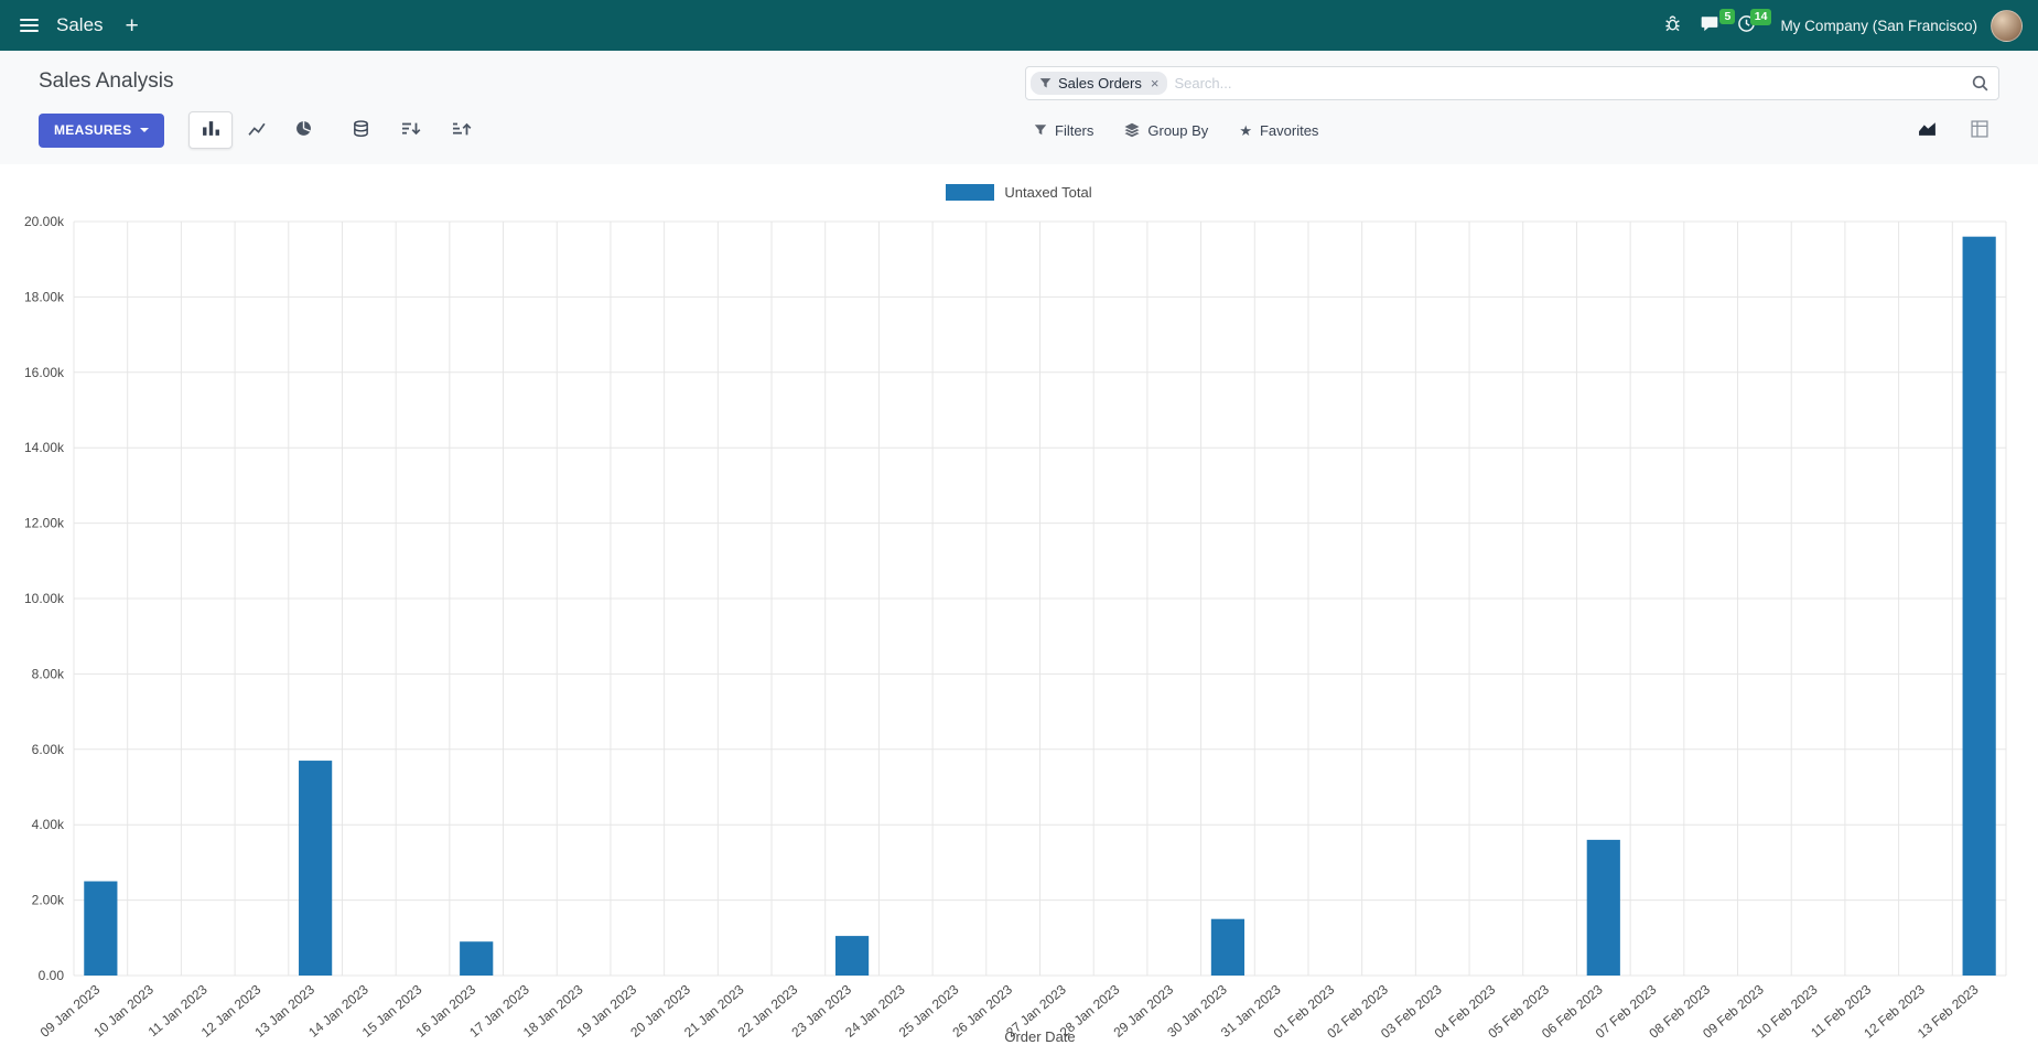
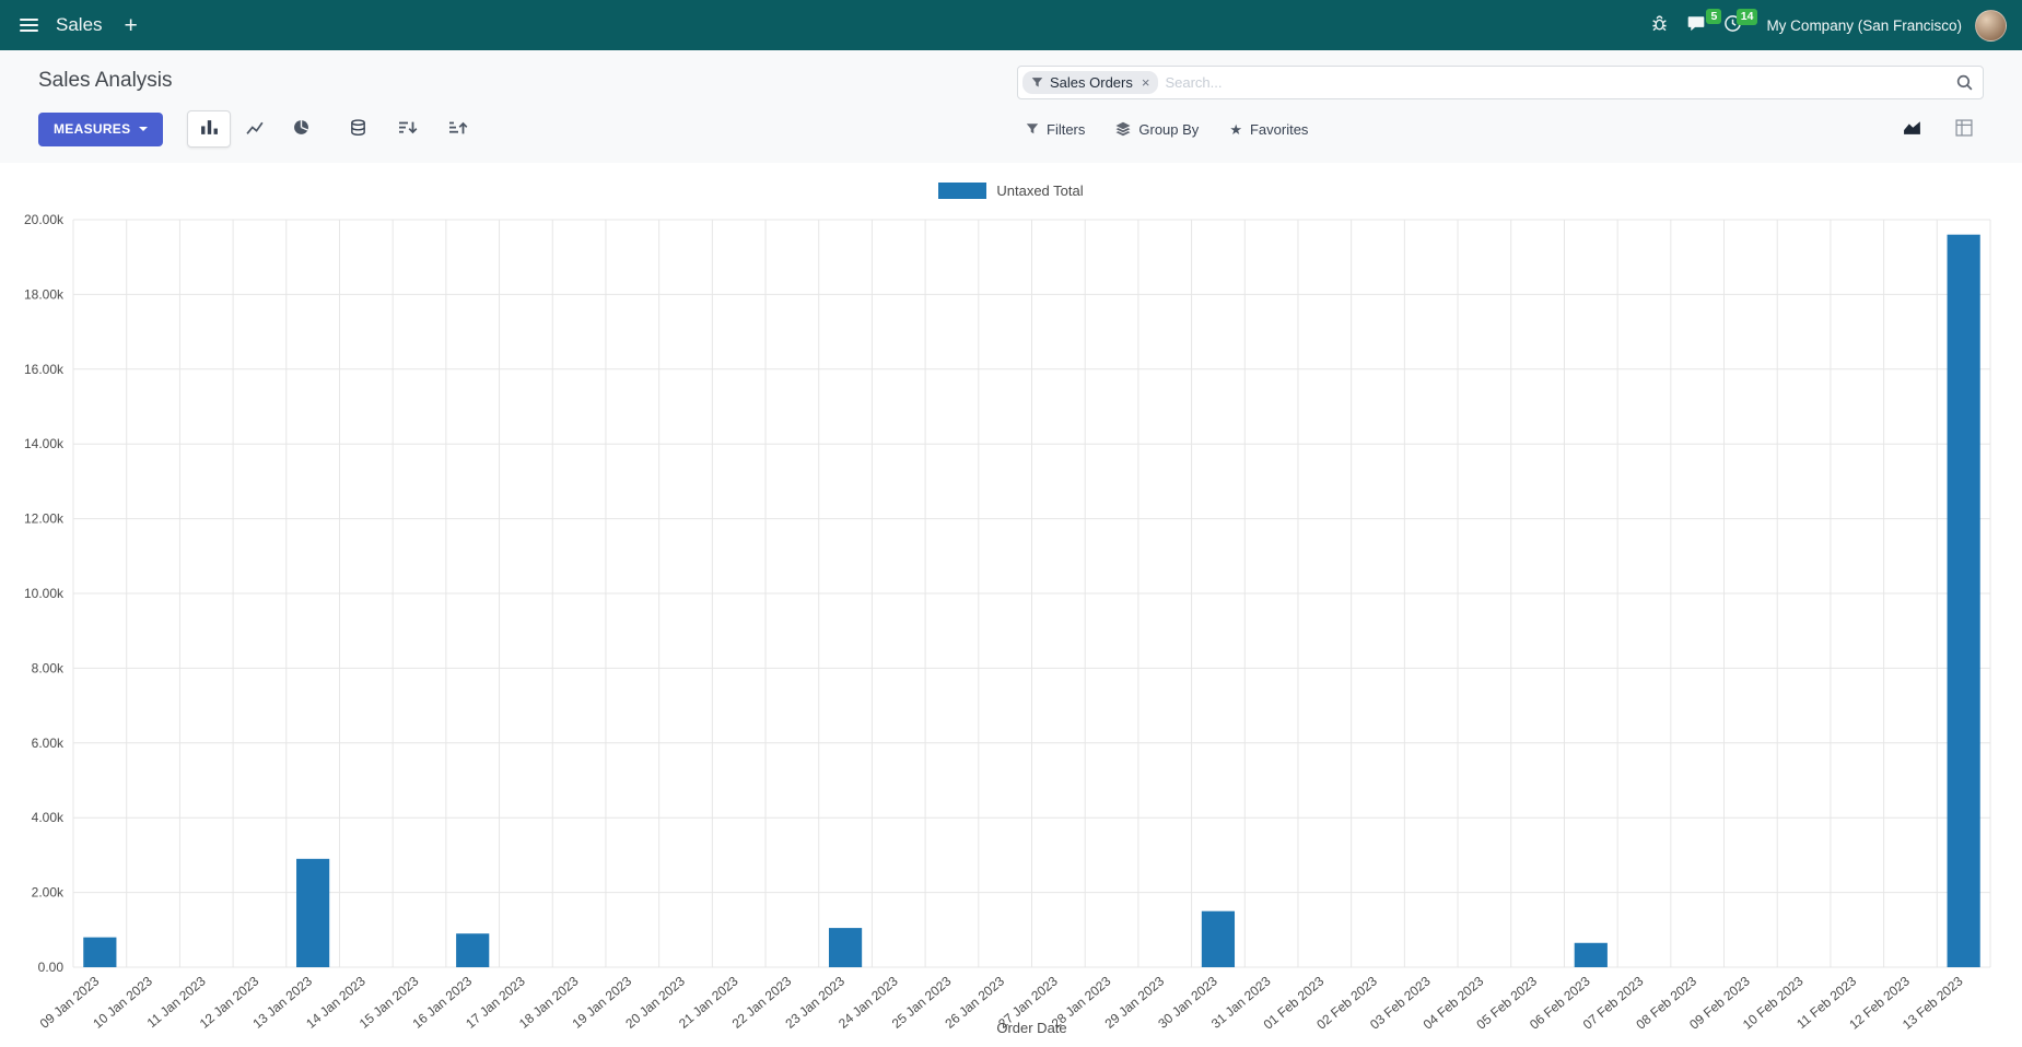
09 Jan 2023: 2.5k -> 0.8k
13 Jan 2023: 5.7k -> 2.9k
06 Feb 2023: 3.6k -> 0.6k
